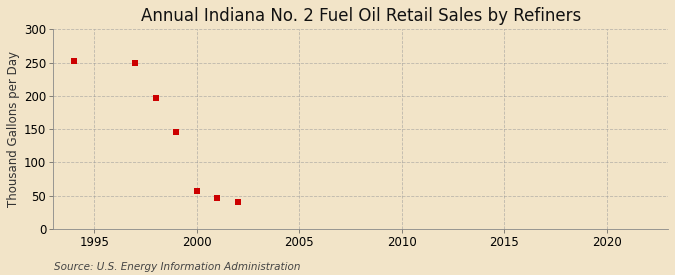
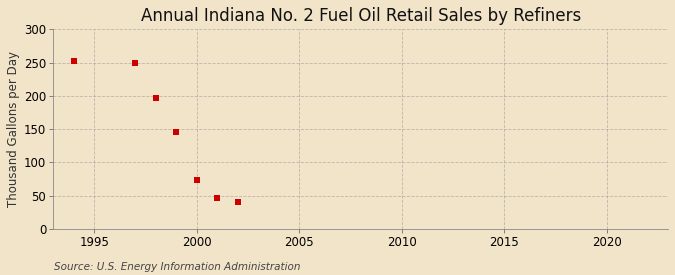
2000: 57 -> 74
